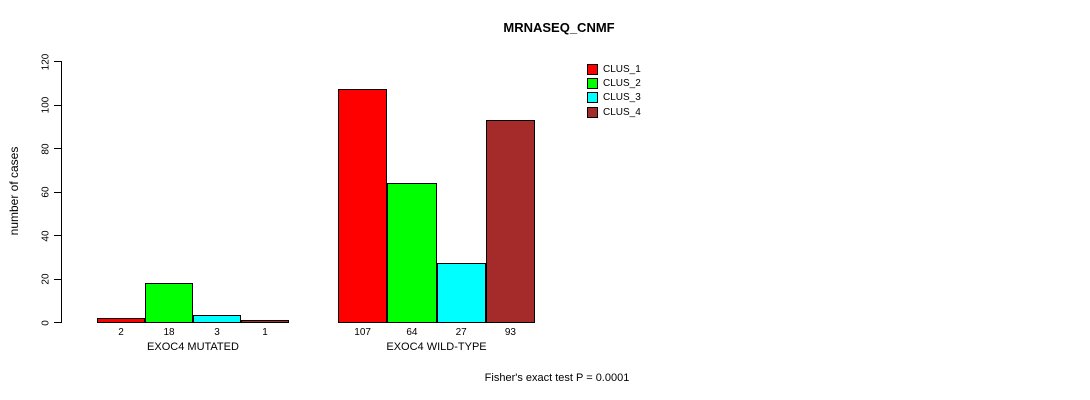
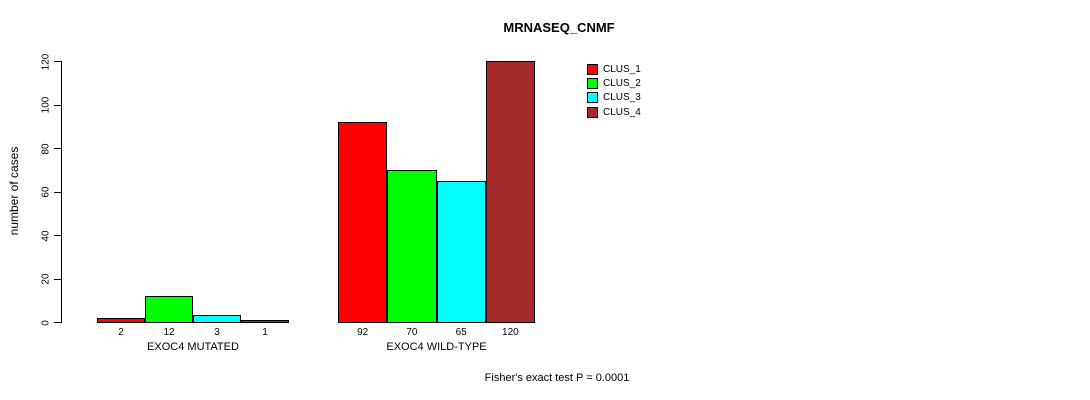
CLUS_2/EXOC4 MUTATED: 18 -> 12
CLUS_1/EXOC4 WILD-TYPE: 107 -> 92
CLUS_2/EXOC4 WILD-TYPE: 64 -> 70
CLUS_3/EXOC4 WILD-TYPE: 27 -> 65
CLUS_4/EXOC4 WILD-TYPE: 93 -> 120
